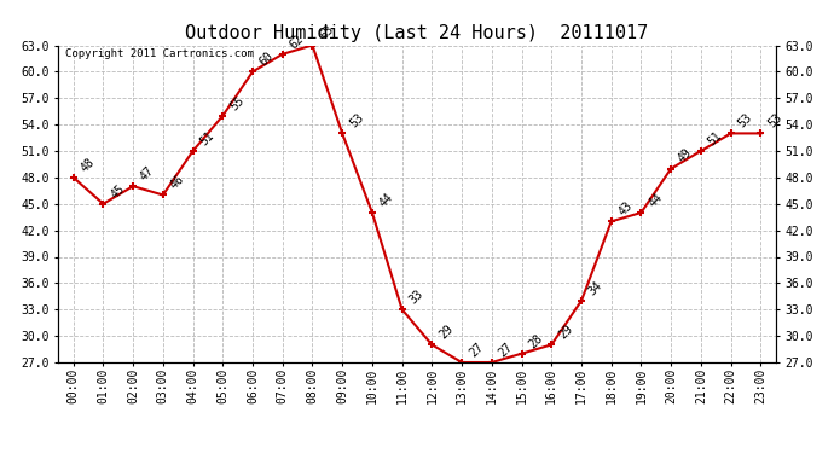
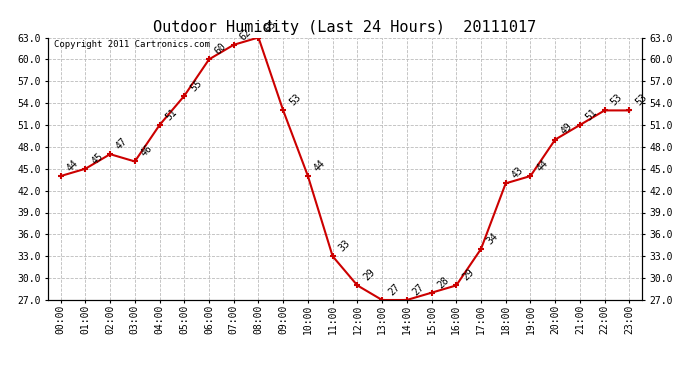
00:00: 48 -> 44
